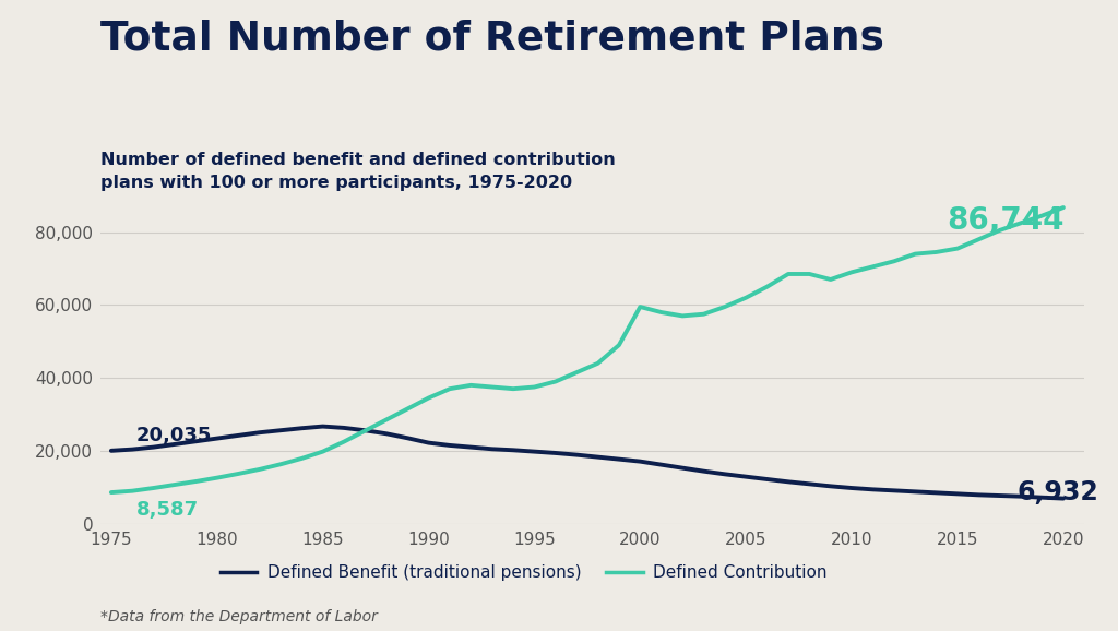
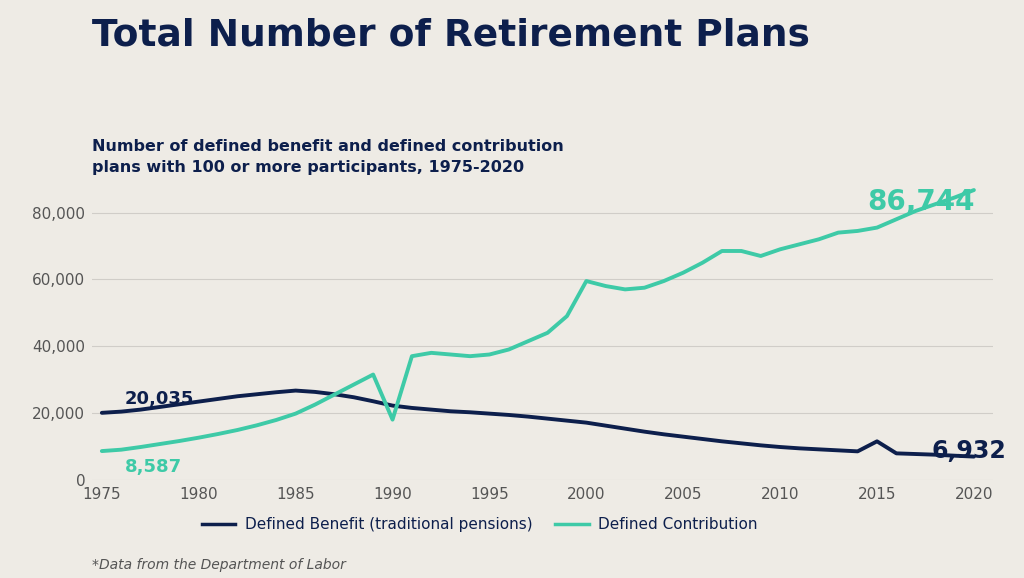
Defined Contribution/1990: 34,500 -> 18,000
Defined Benefit (traditional pensions)/2015: 8,200 -> 11,500
